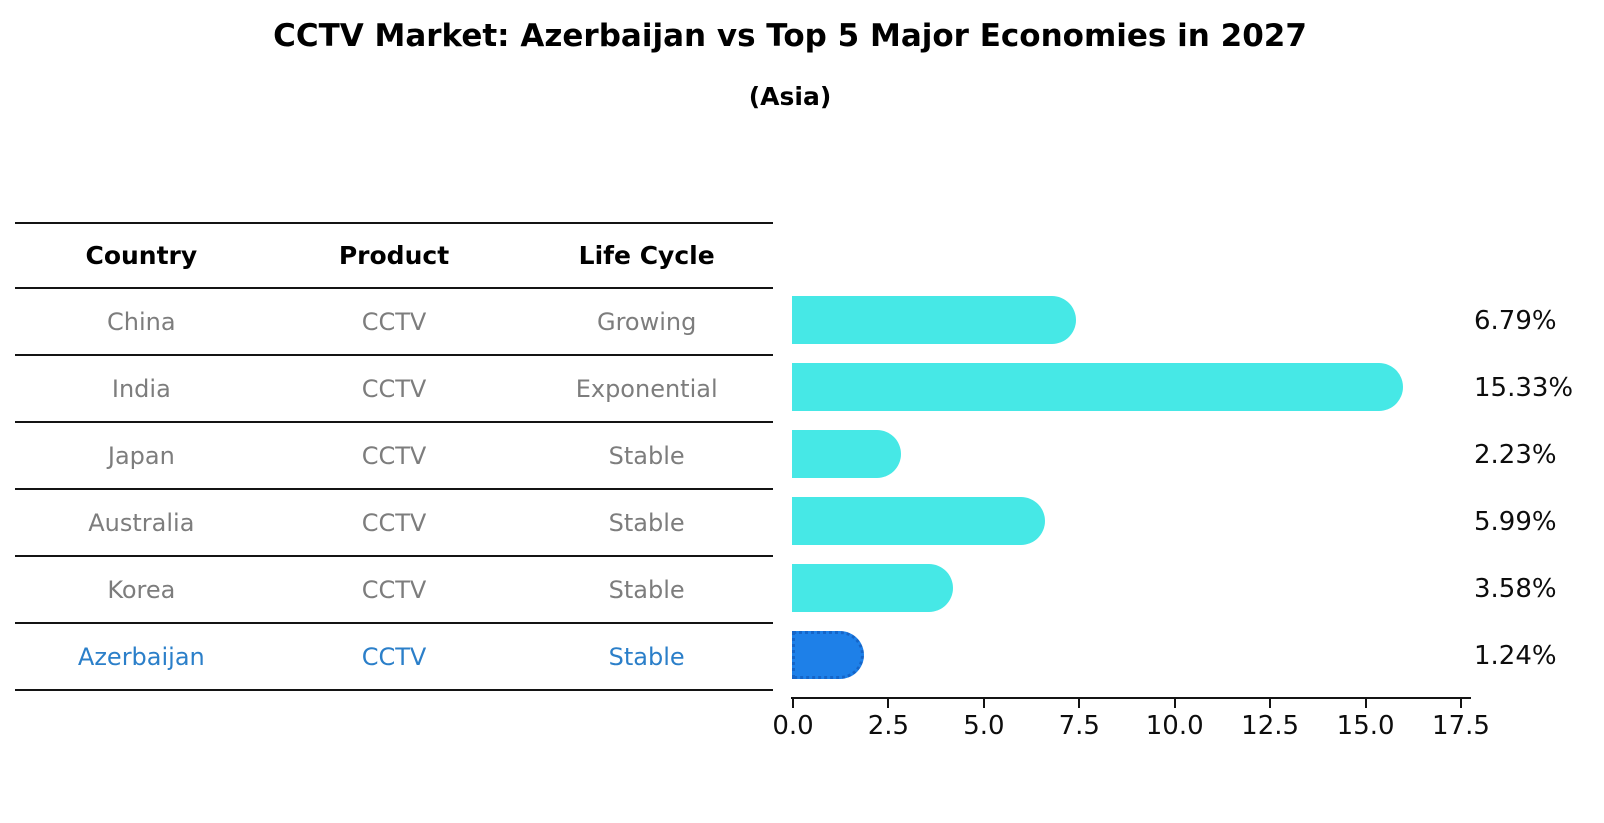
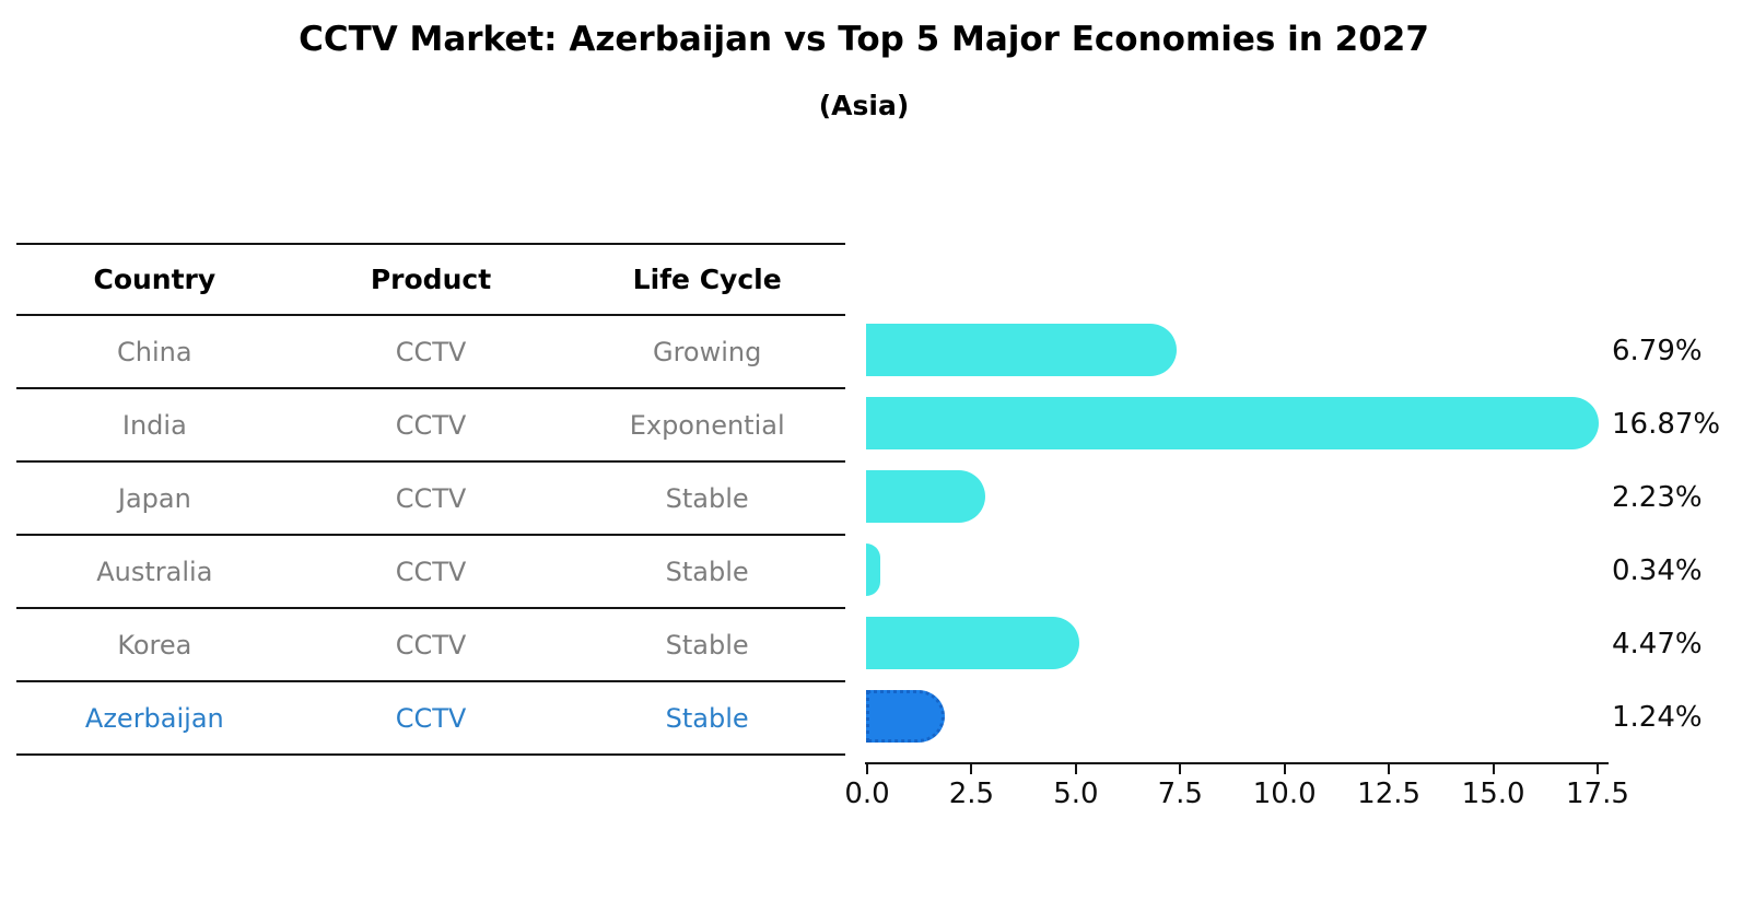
India: 15.33% -> 16.87%
Australia: 5.99% -> 0.34%
Korea: 3.58% -> 4.47%
